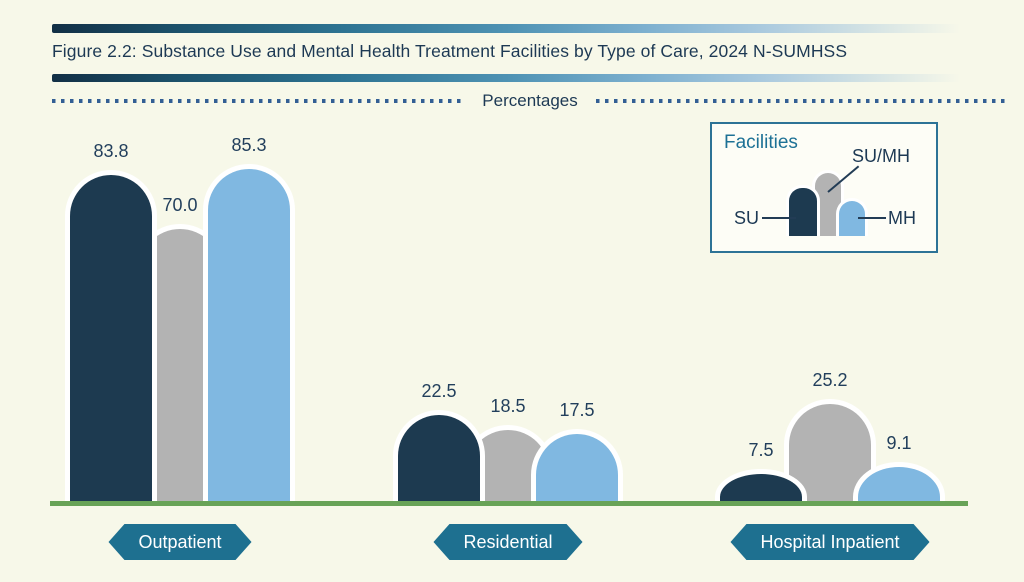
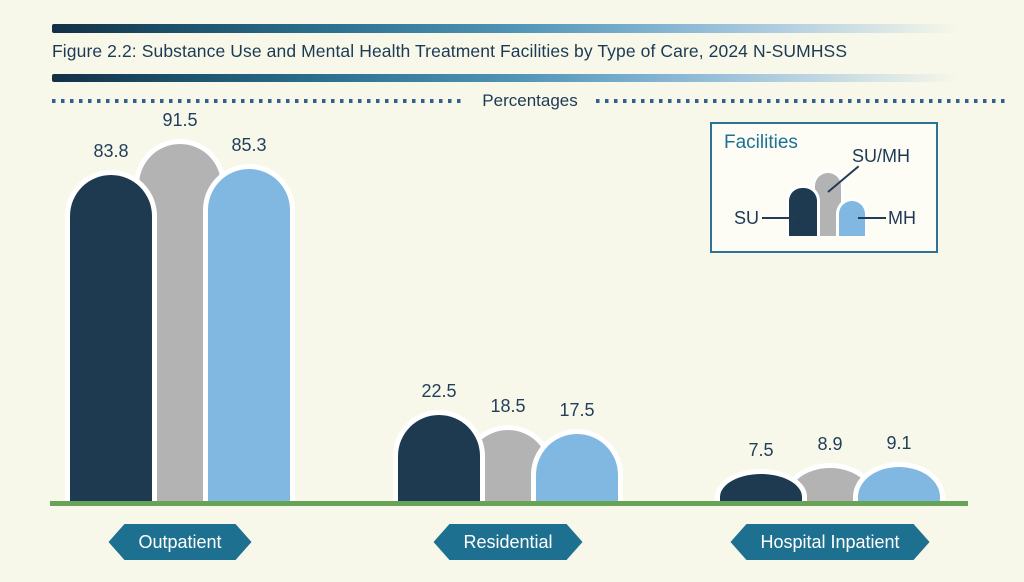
SU/MH/Outpatient: 70.0 -> 91.5
SU/MH/Hospital Inpatient: 25.2 -> 8.9
